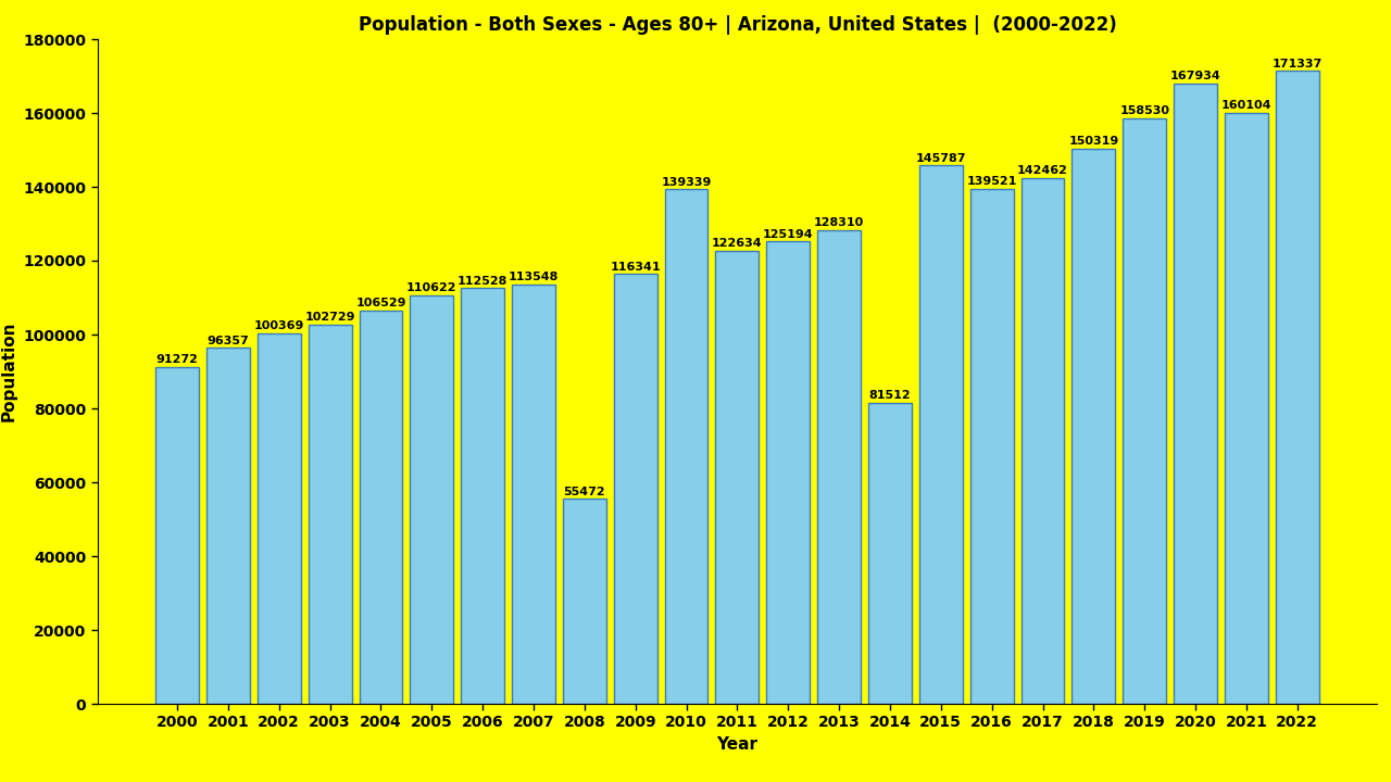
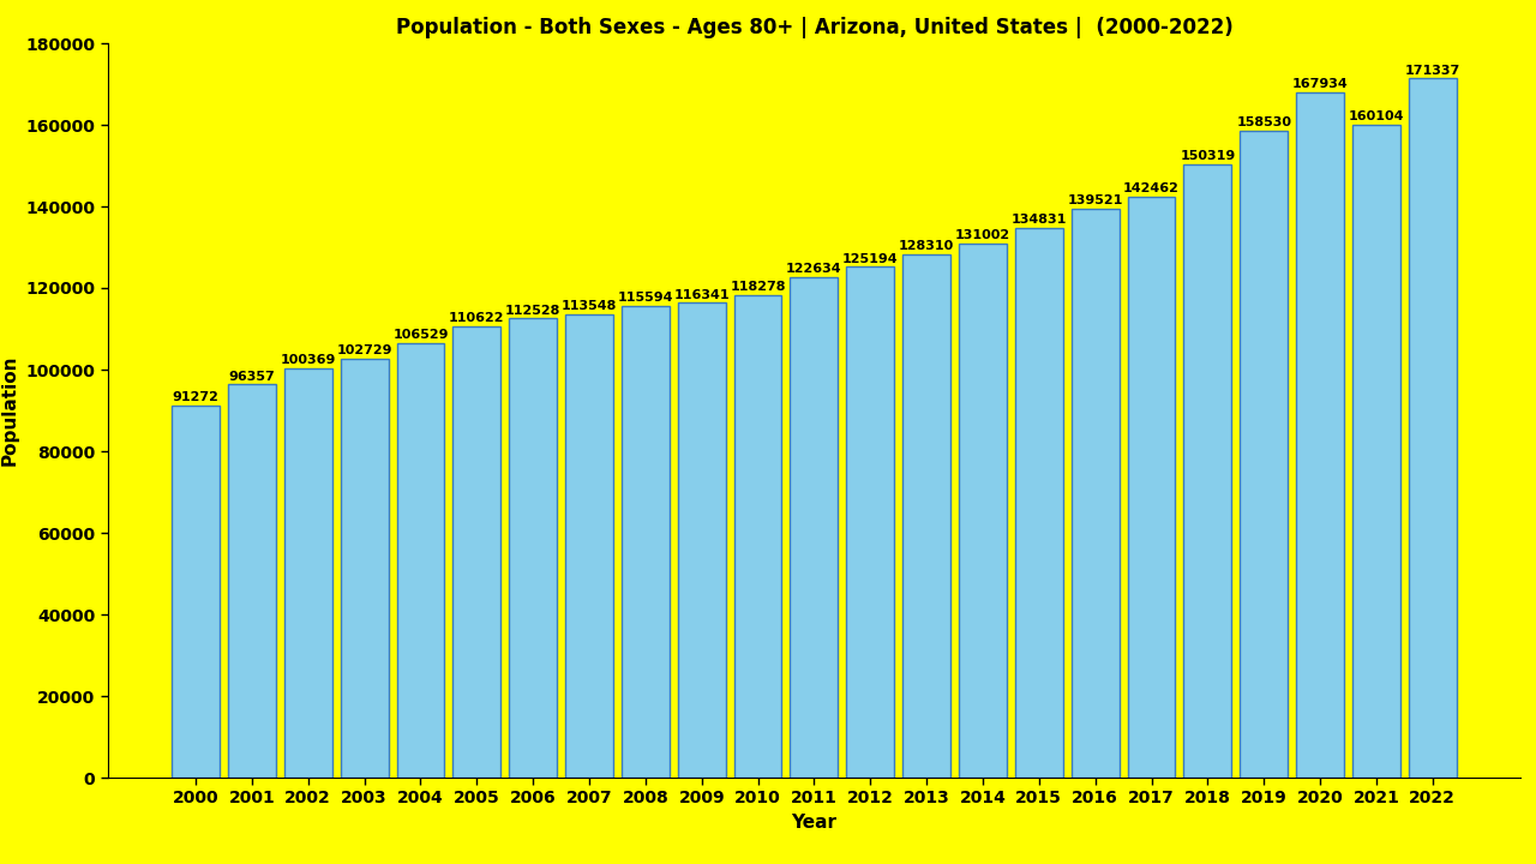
2008: 55472 -> 115594
2010: 139339 -> 118278
2014: 81512 -> 131002
2015: 145787 -> 134831
